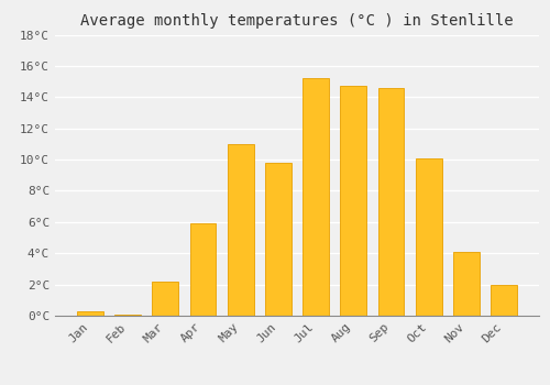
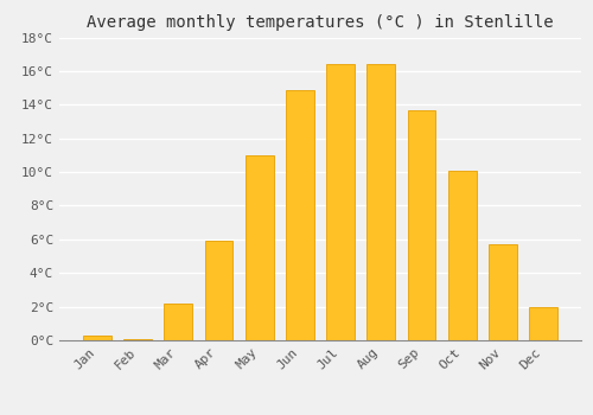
Jun: 9.8°C -> 14.9°C
Jul: 15.2°C -> 16.4°C
Aug: 14.7°C -> 16.4°C
Sep: 14.6°C -> 13.7°C
Nov: 4.1°C -> 5.7°C
